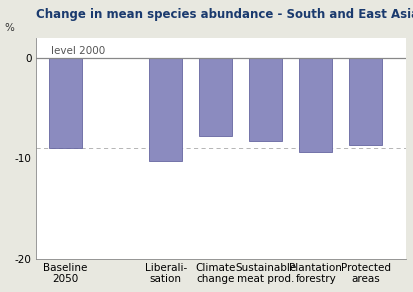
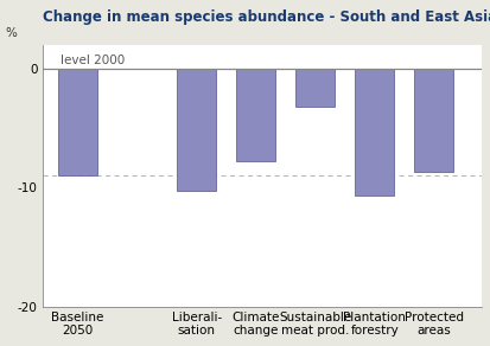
Sustainable meat prod.: -8.3 -> -3.2
Plantation forestry: -9.4 -> -10.7
